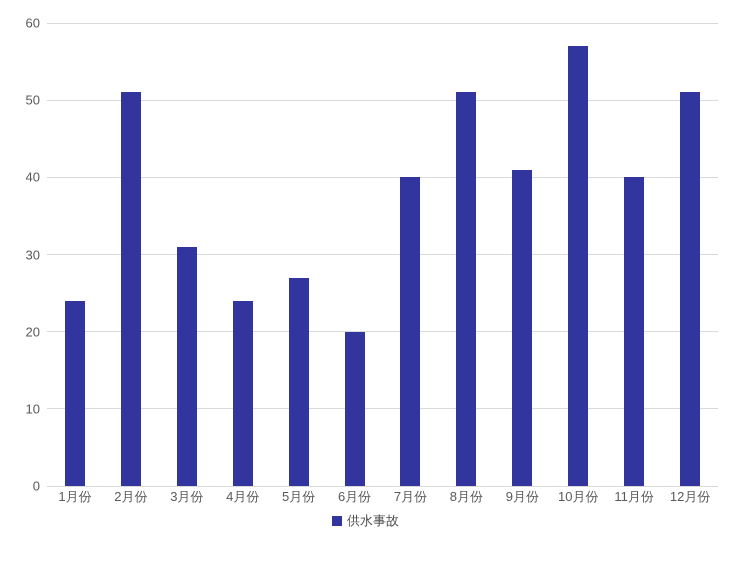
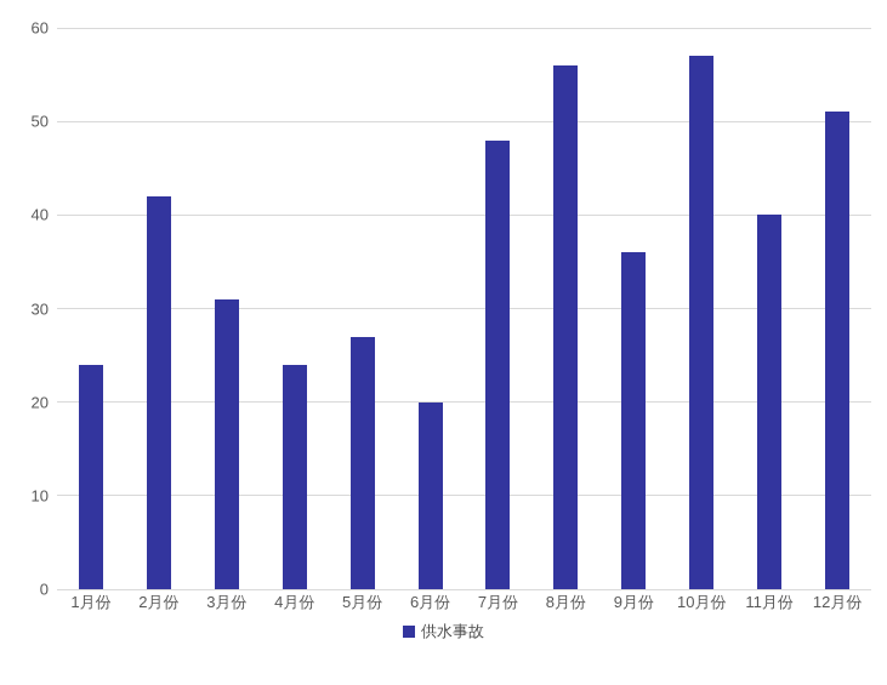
2月份: 51 -> 42
7月份: 40 -> 48
8月份: 51 -> 56
9月份: 41 -> 36
